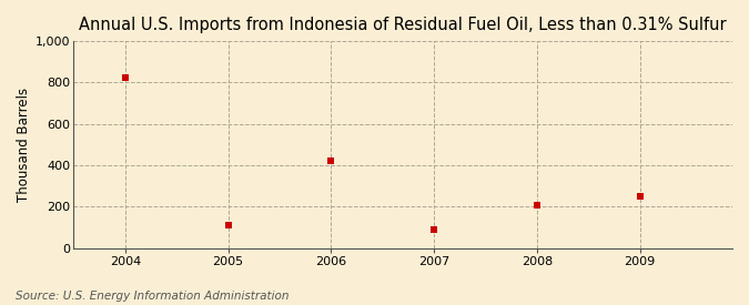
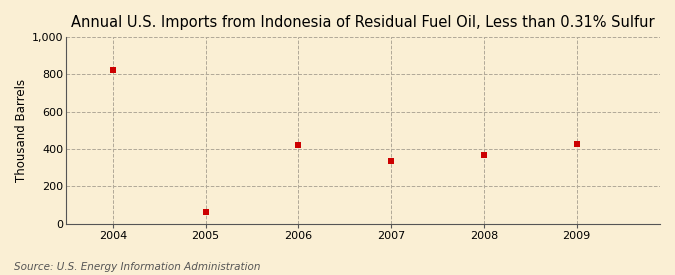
2005: 110 -> 60
2007: 90 -> 340
2008: 210 -> 370
2009: 250 -> 420
